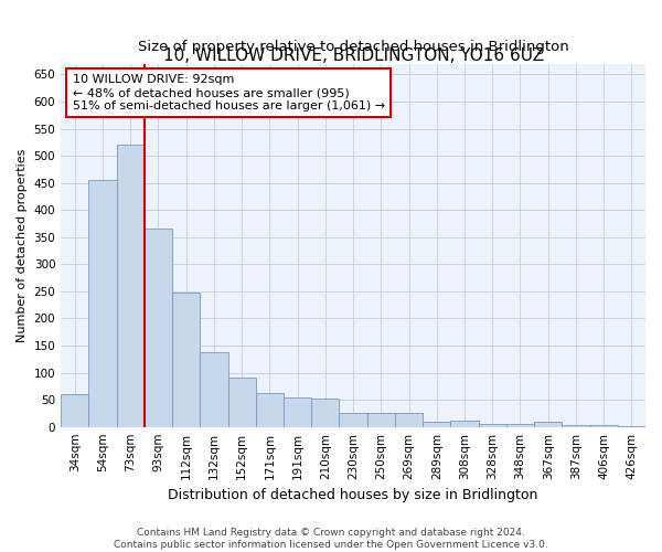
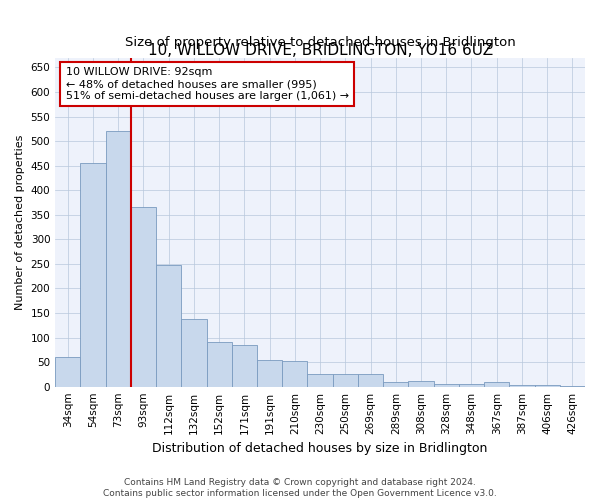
171sqm: 62 -> 85
